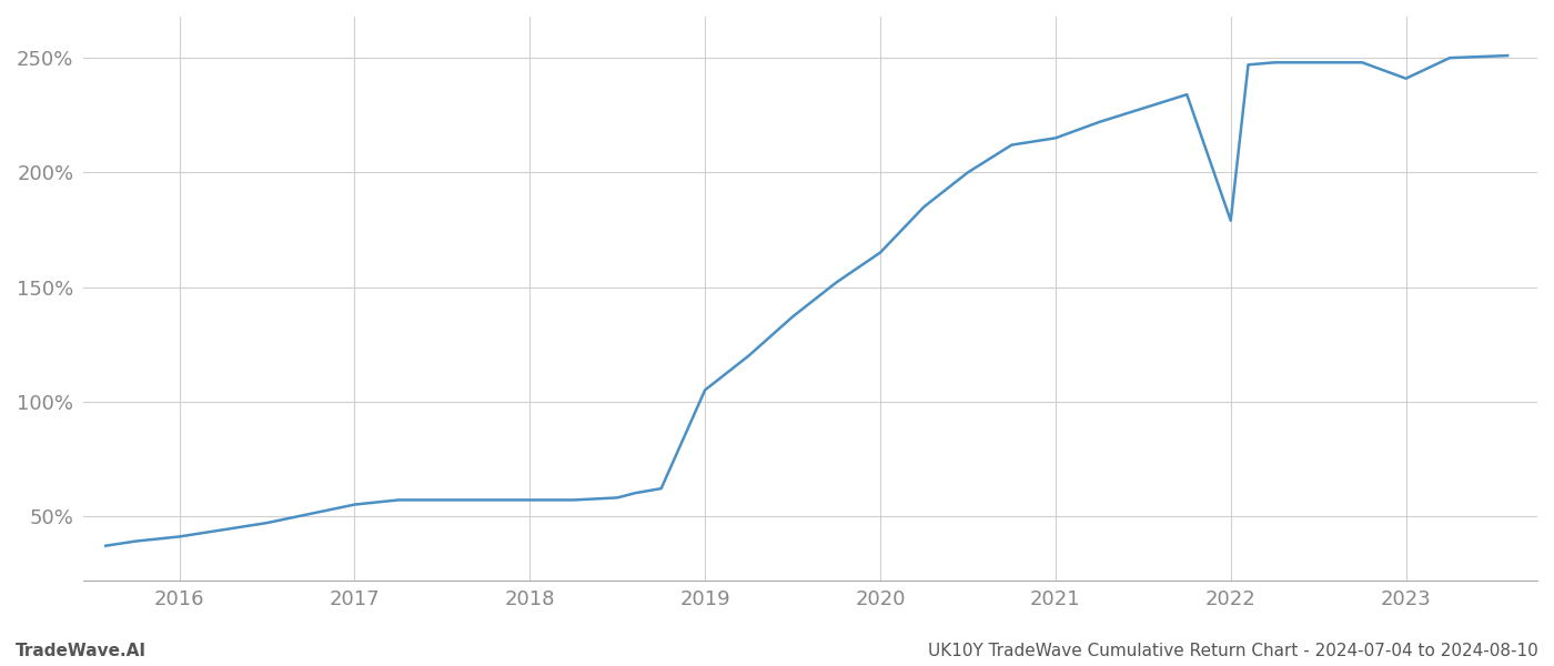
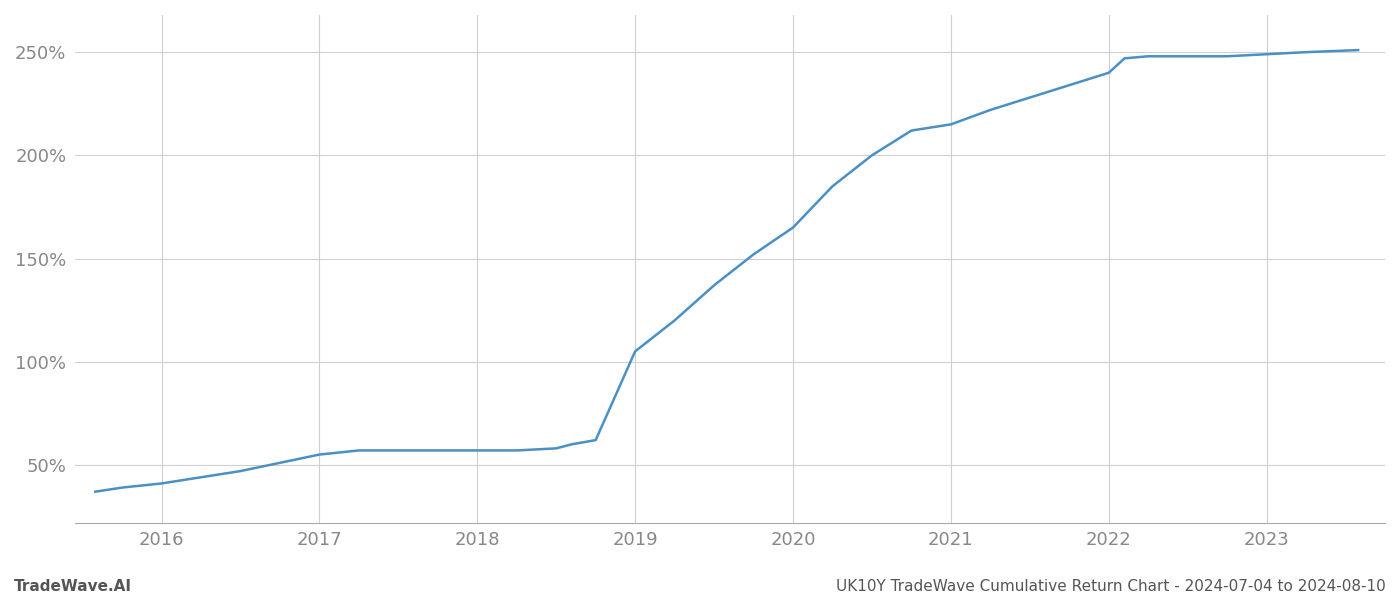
2022: 179% -> 240%
2023: 241% -> 249%
